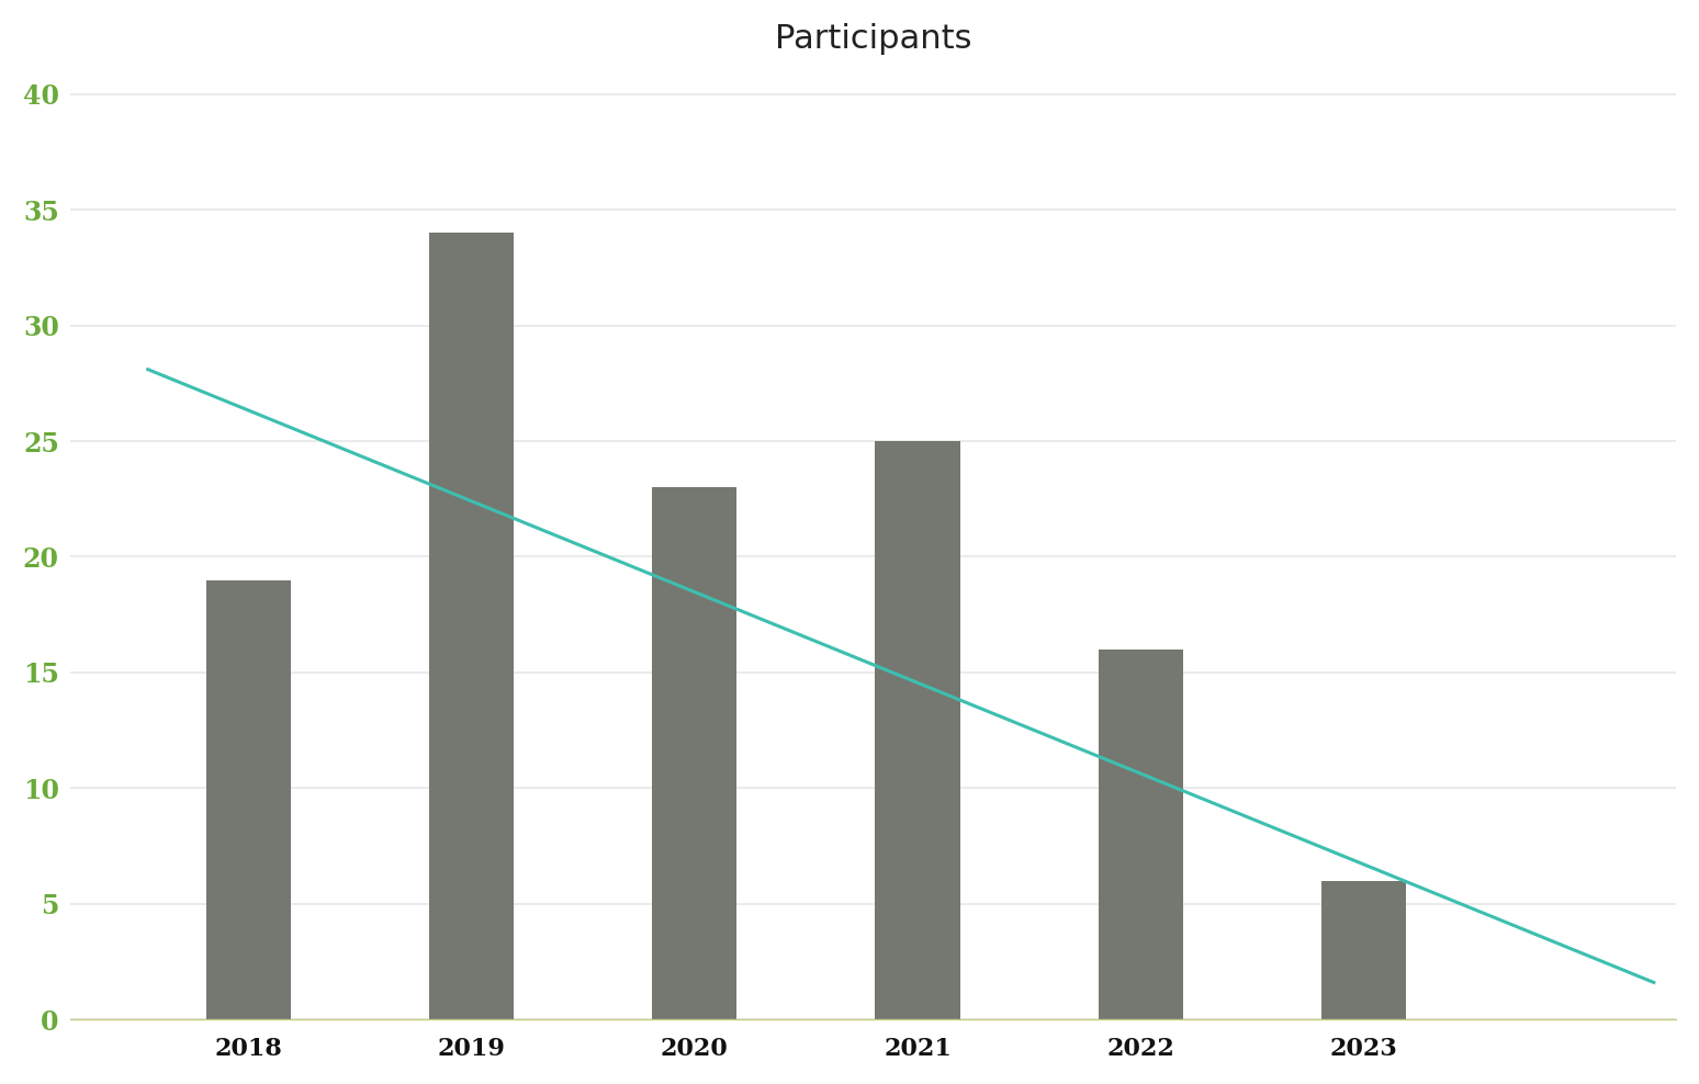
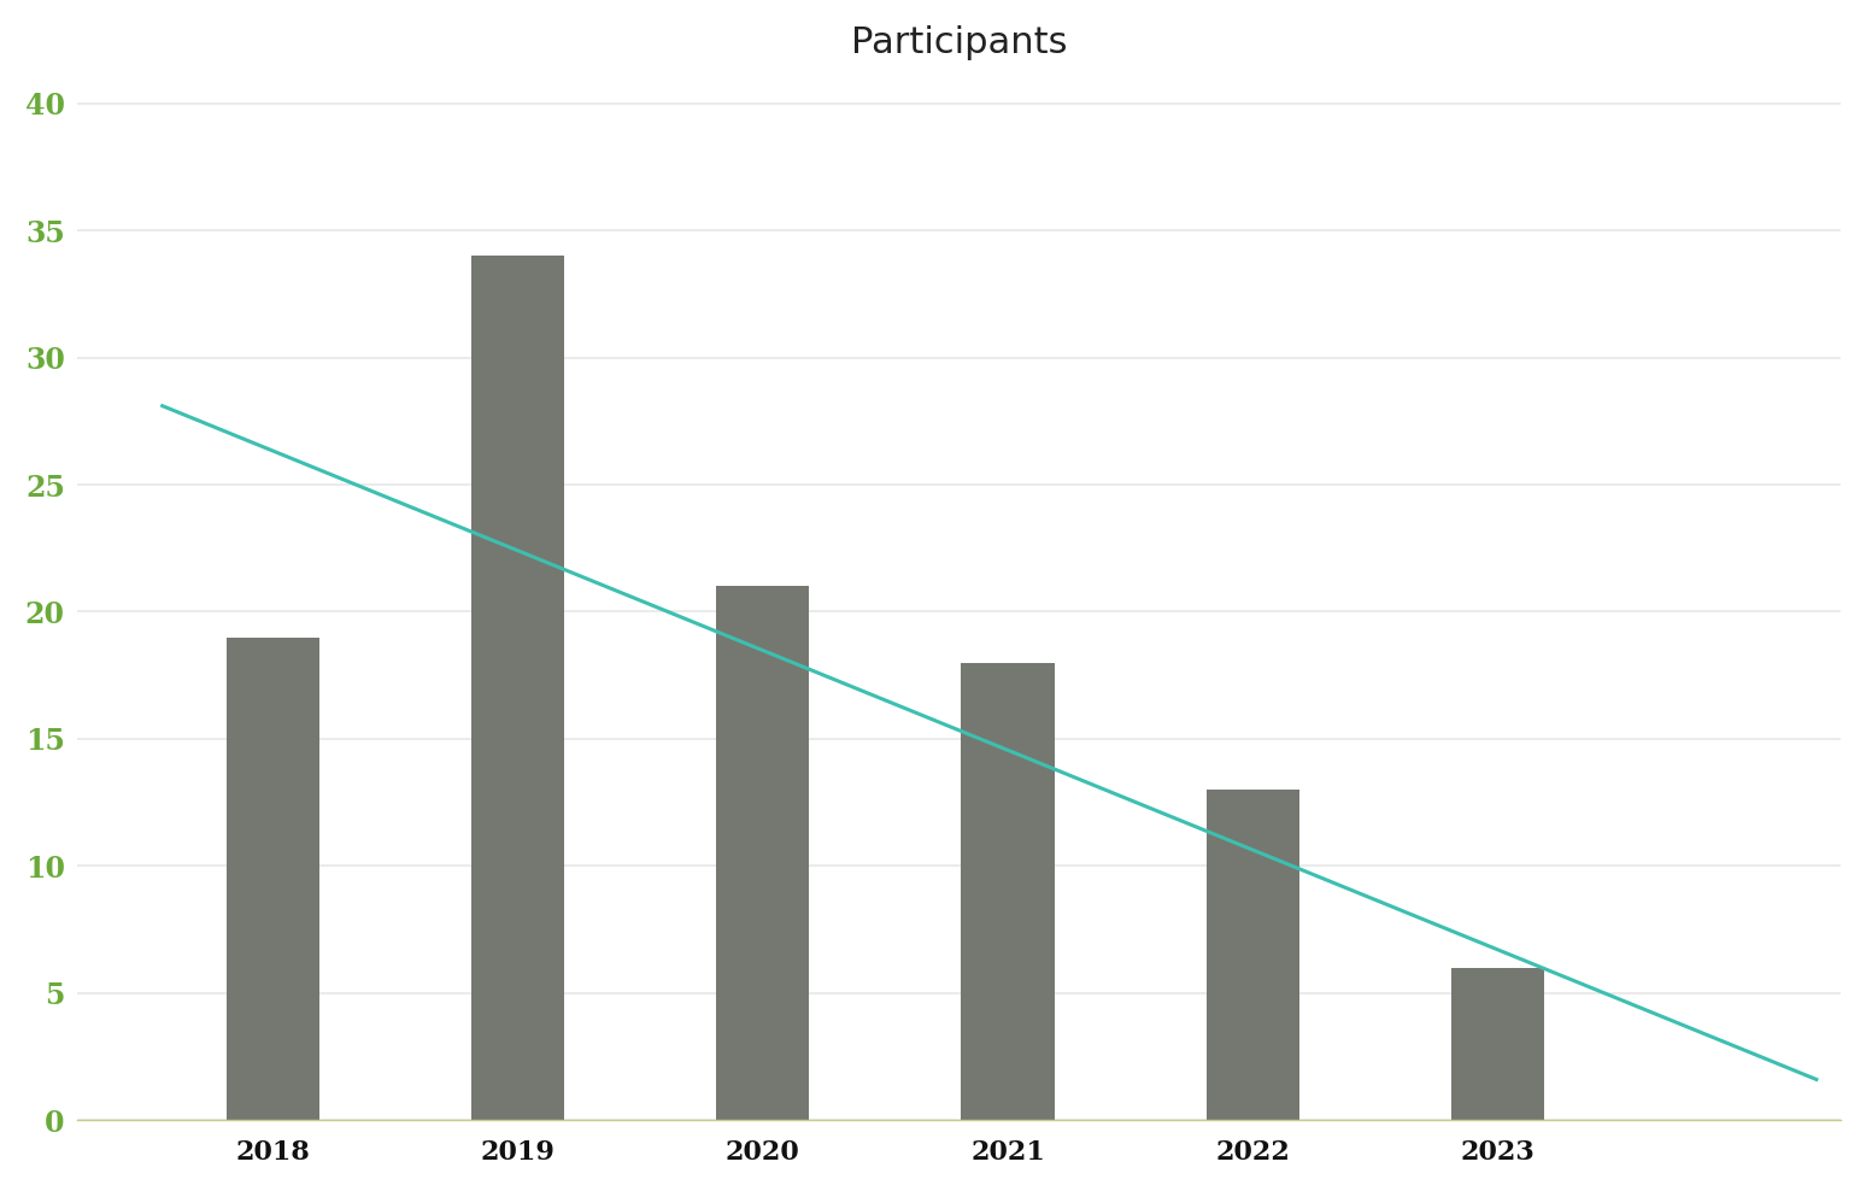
2020: 23 -> 21
2021: 25 -> 18
2022: 16 -> 13
